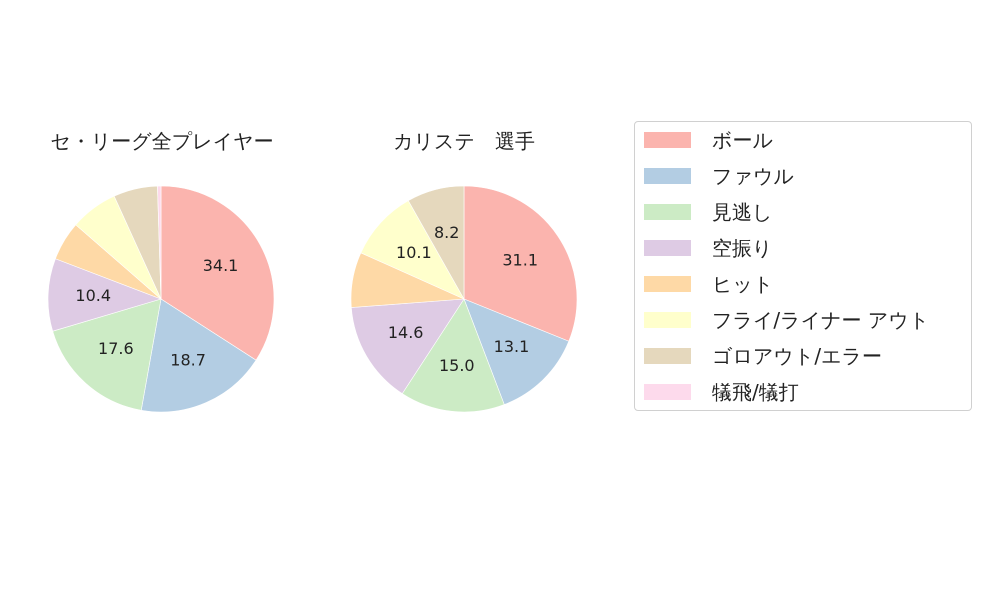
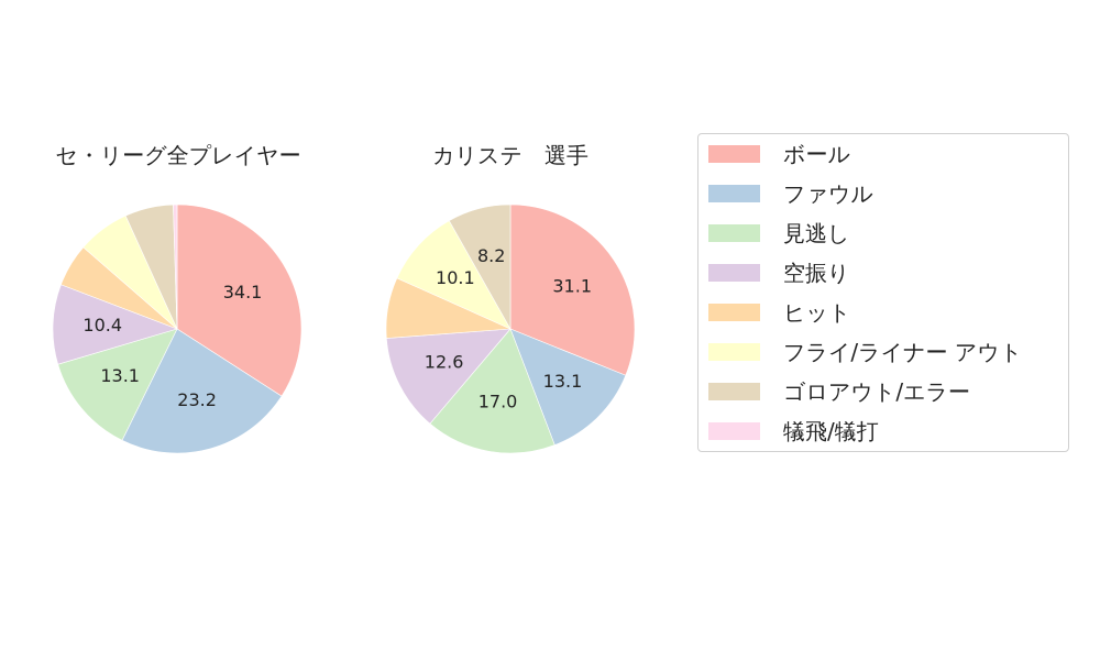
セ・リーグ全プレイヤー/ファウル: 18.7 -> 23.2
セ・リーグ全プレイヤー/見逃し: 17.6 -> 13.1
カリステ 選手/見逃し: 15.0 -> 17.0
カリステ 選手/空振り: 14.6 -> 12.6
